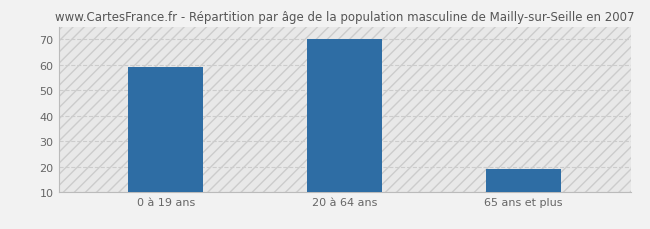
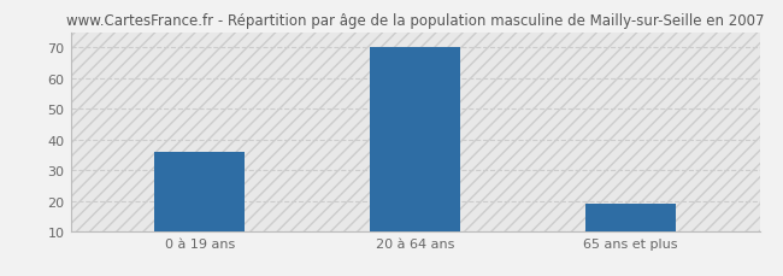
0 à 19 ans: 59 -> 36
